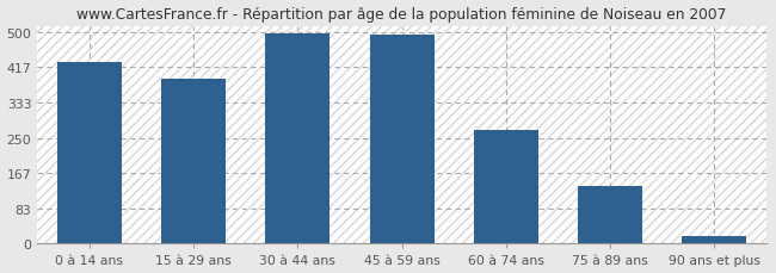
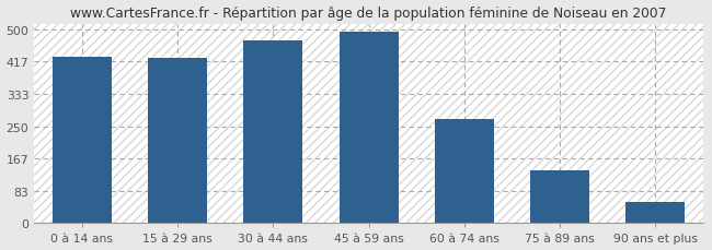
15 à 29 ans: 390 -> 425
30 à 44 ans: 497 -> 470
90 ans et plus: 18 -> 55
